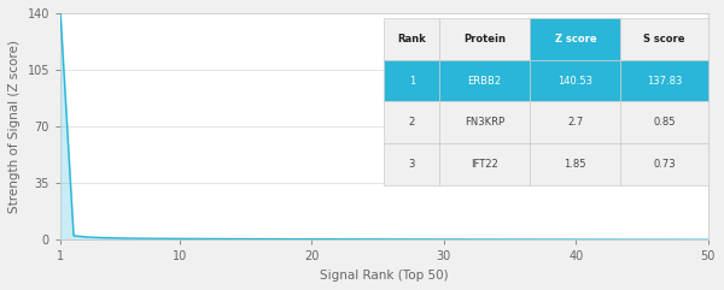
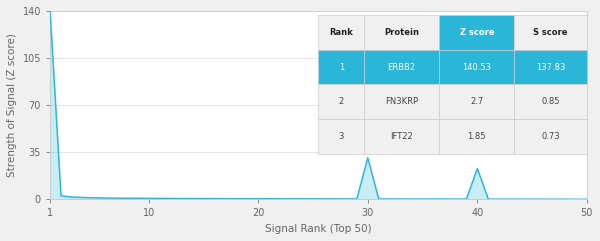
30: 0 -> 31
40: 0 -> 23
